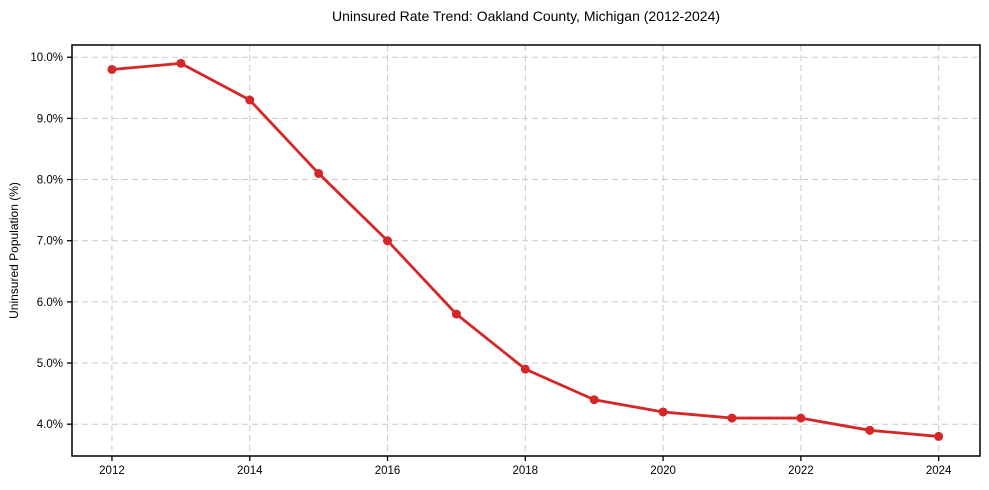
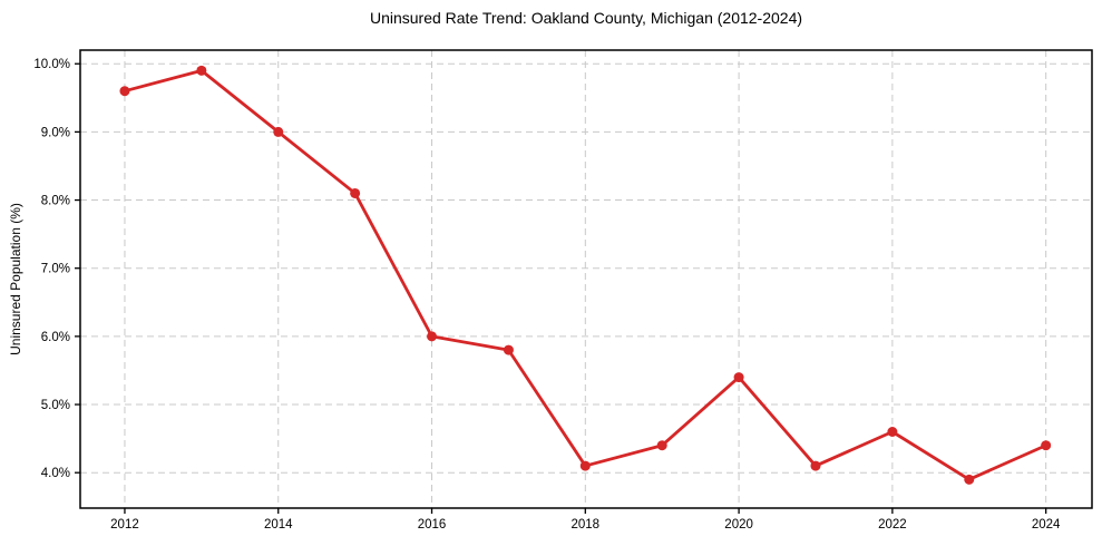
2012: 9.8% -> 9.6%
2014: 9.3% -> 9.0%
2016: 7.0% -> 6.0%
2018: 4.9% -> 4.1%
2020: 4.2% -> 5.4%
2022: 4.1% -> 4.6%
2024: 3.8% -> 4.4%
